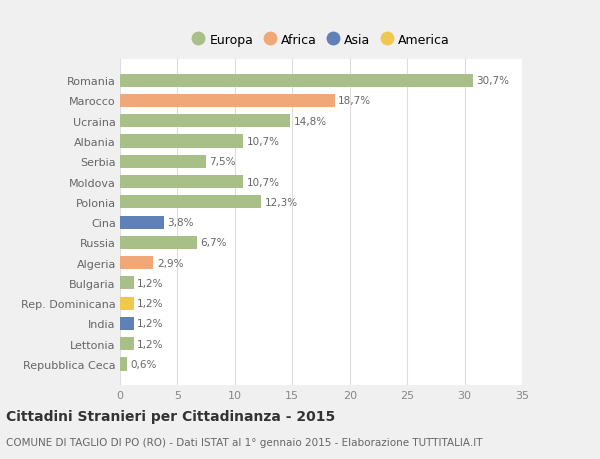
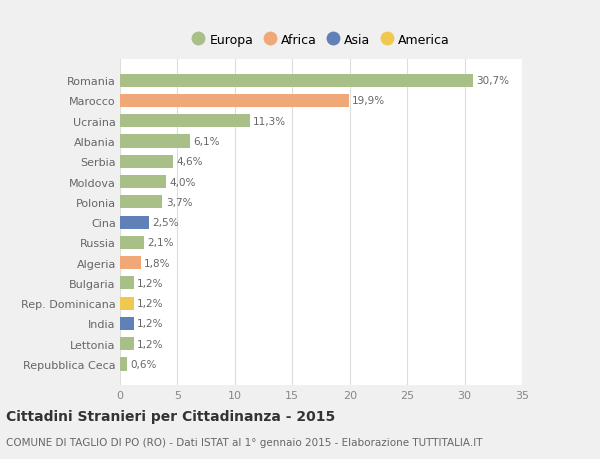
Marocco: 18,7% -> 19,9%
Ucraina: 14,8% -> 11,3%
Albania: 10,7% -> 6,1%
Serbia: 7,5% -> 4,6%
Moldova: 10,7% -> 4,0%
Polonia: 12,3% -> 3,7%
Cina: 3,8% -> 2,5%
Russia: 6,7% -> 2,1%
Algeria: 2,9% -> 1,8%
